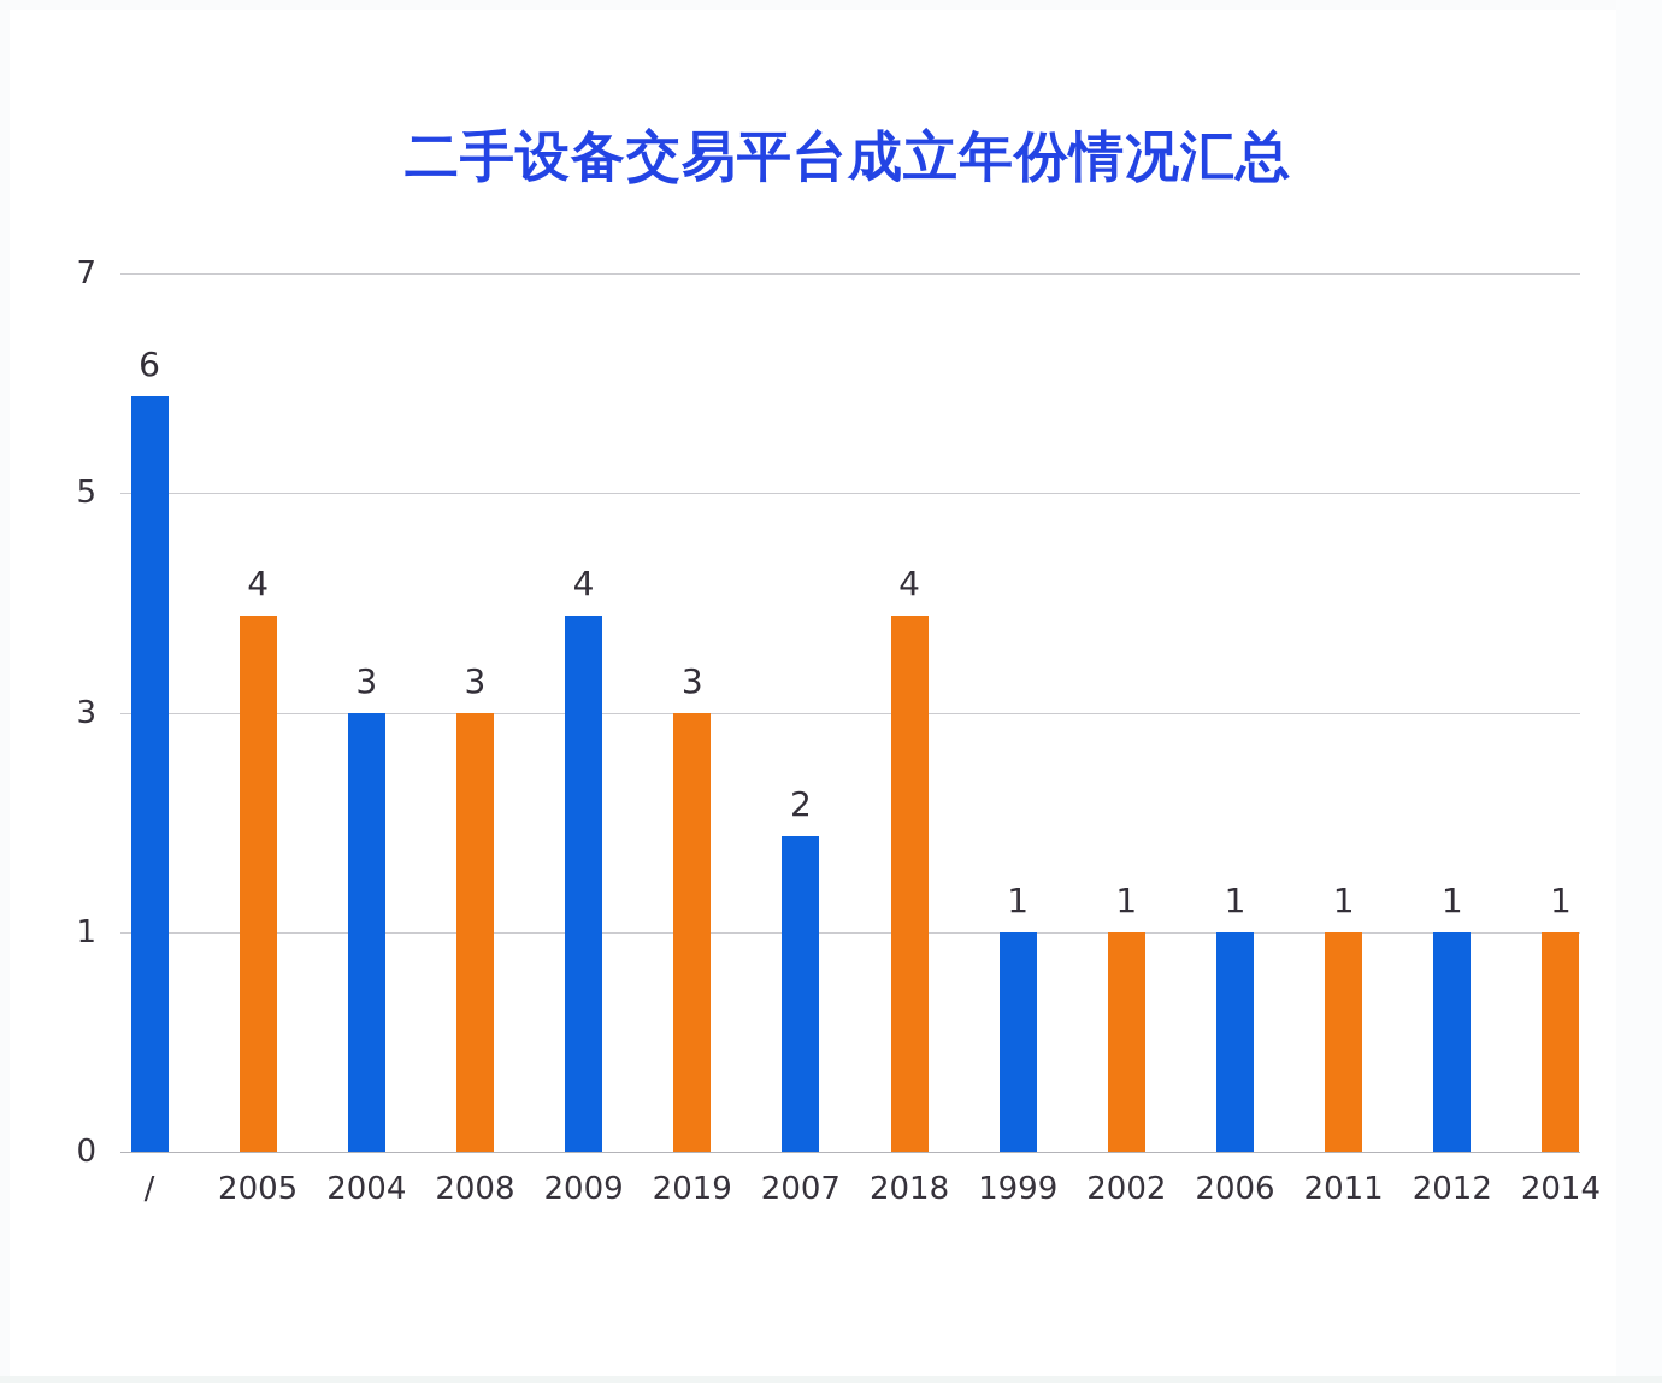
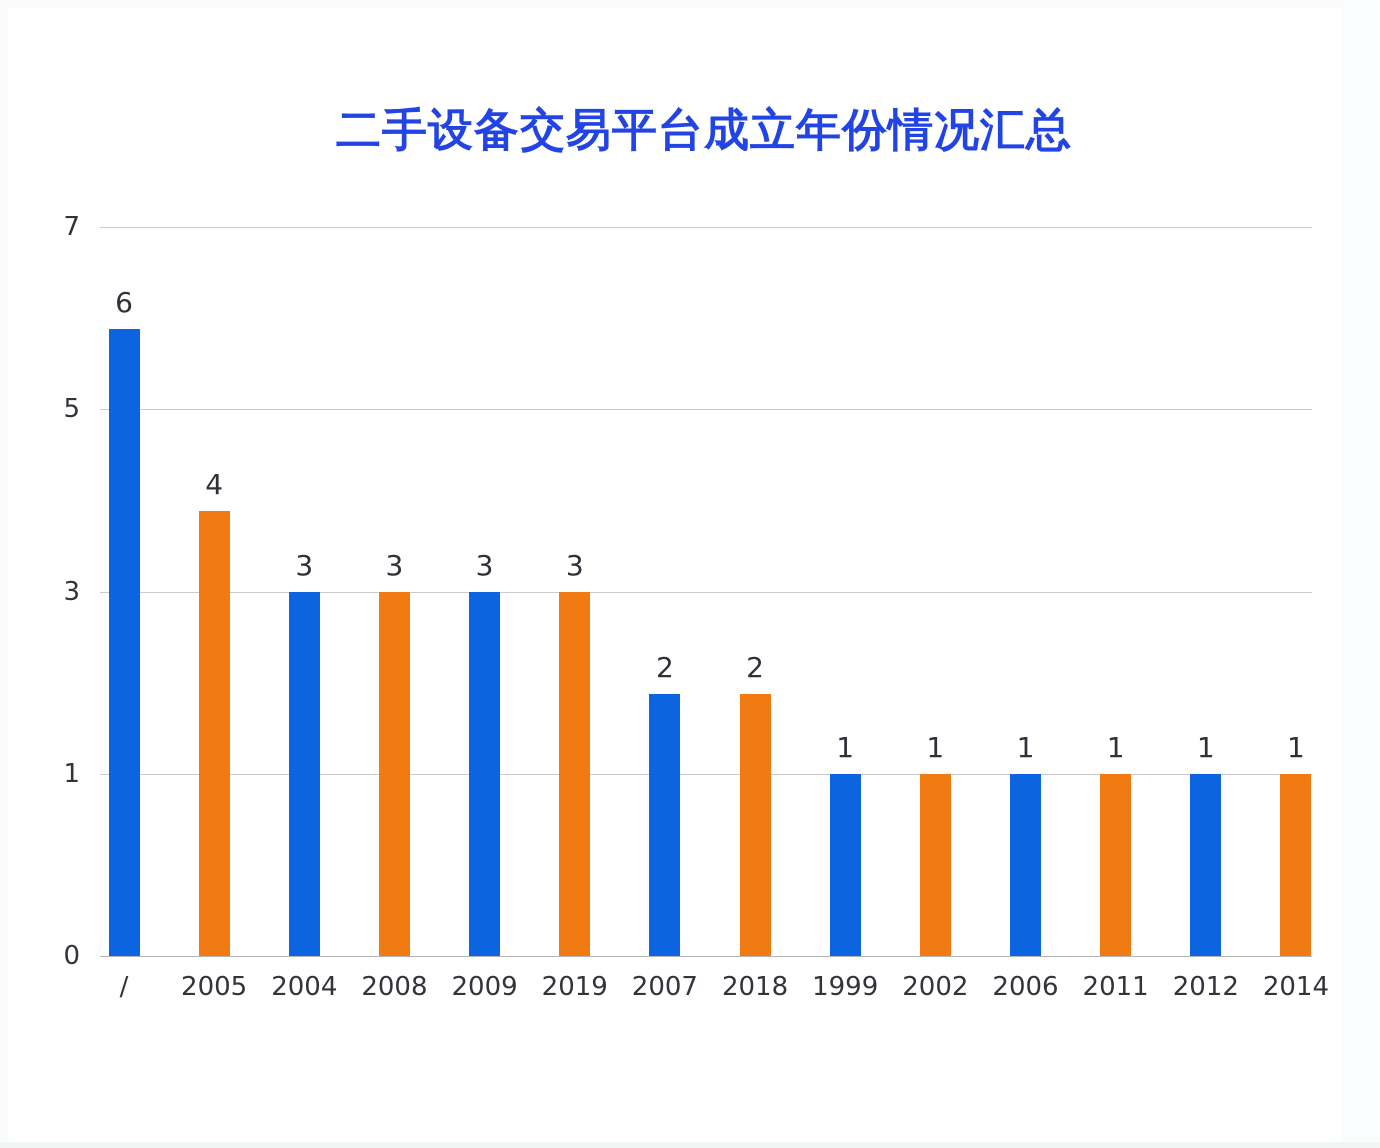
2009: 4 -> 3
2018: 4 -> 2
